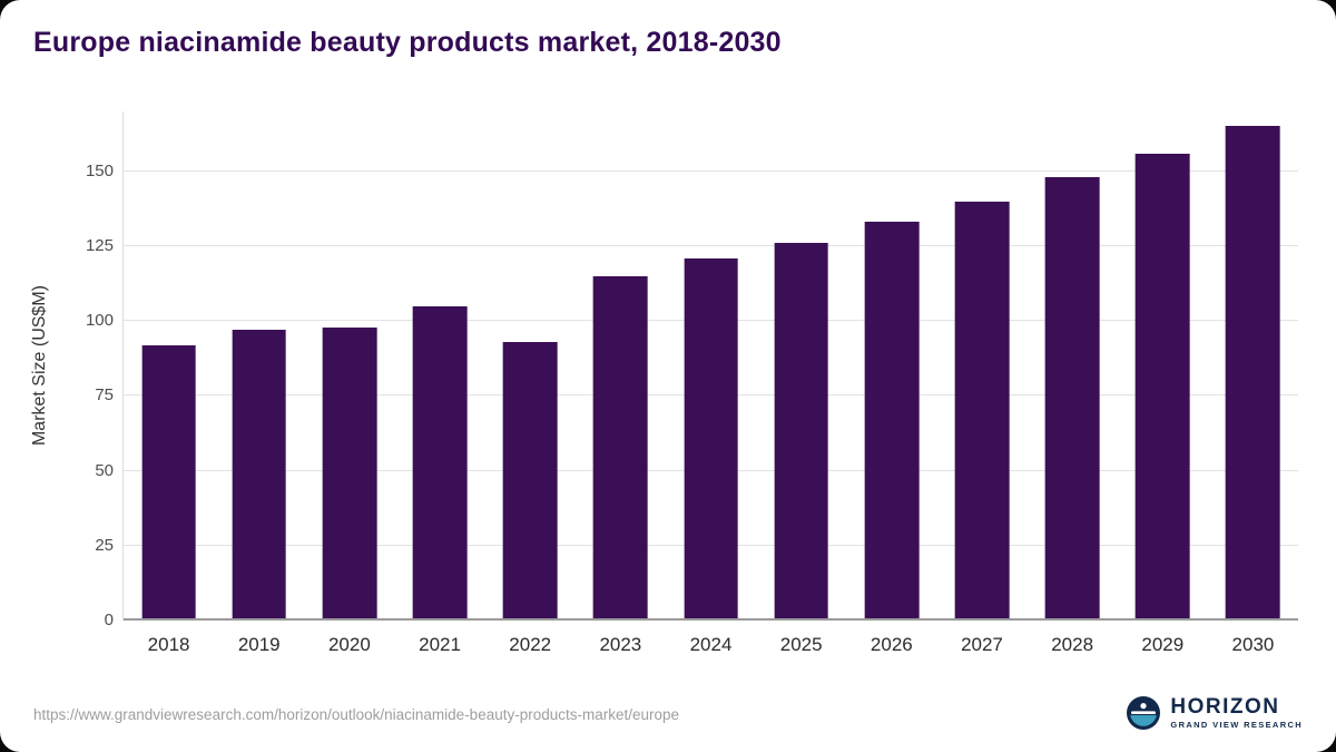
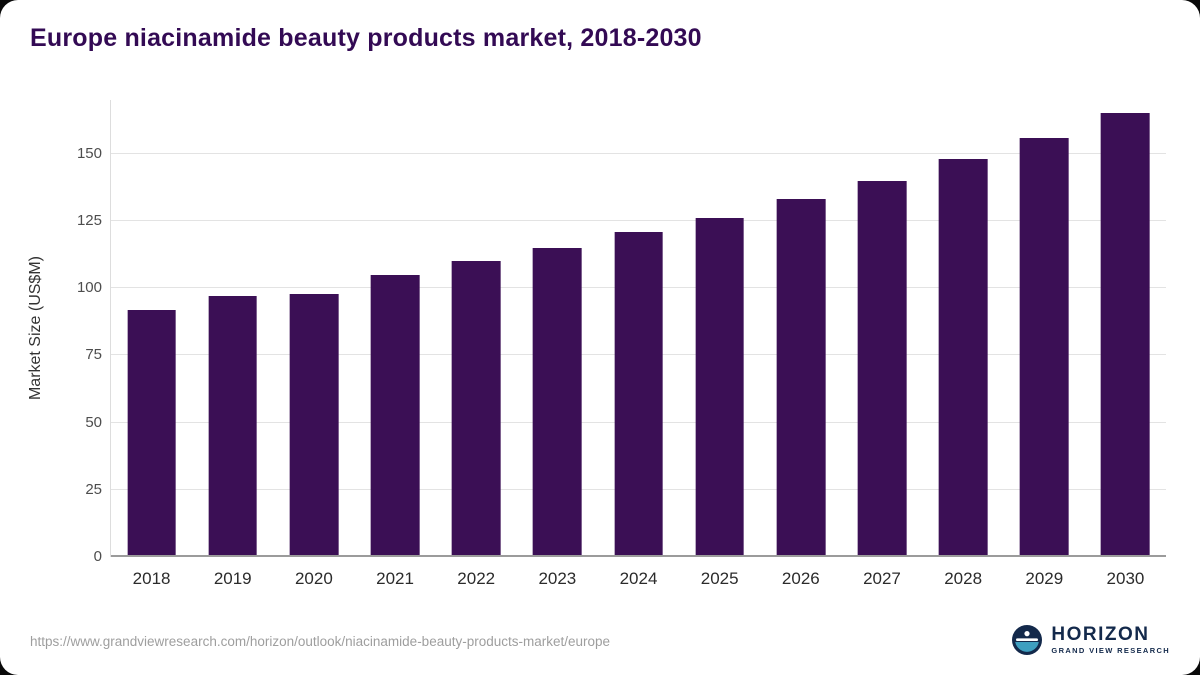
2022: 93 -> 110
